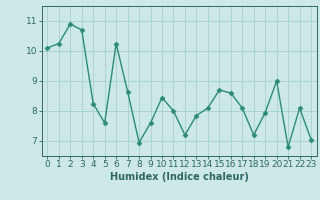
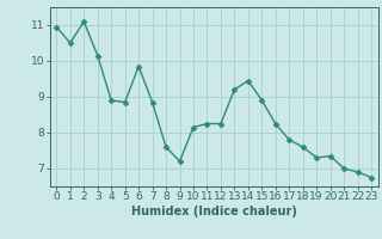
0: 10.10 -> 10.95
1: 10.25 -> 10.50
2: 10.90 -> 11.10
3: 10.70 -> 10.15
4: 8.25 -> 8.90
5: 7.60 -> 8.85
6: 10.25 -> 9.85
7: 8.65 -> 8.85
8: 6.95 -> 7.60
9: 7.60 -> 7.20
10: 8.45 -> 8.15
11: 8.00 -> 8.25
12: 7.20 -> 8.25
13: 7.85 -> 9.20
14: 8.10 -> 9.45
15: 8.70 -> 8.90
16: 8.60 -> 8.25
17: 8.10 -> 7.80
18: 7.20 -> 7.60
19: 7.95 -> 7.30
20: 9.00 -> 7.35
21: 6.80 -> 7.00
22: 8.10 -> 6.90
23: 7.05 -> 6.75
